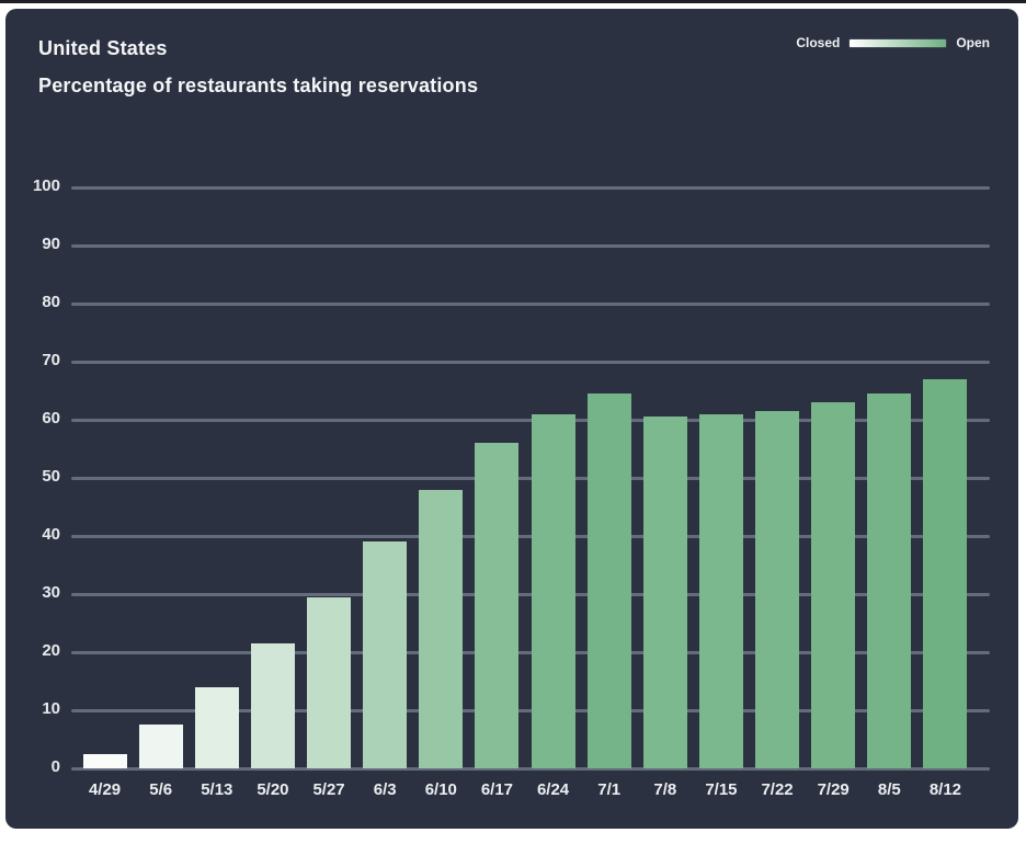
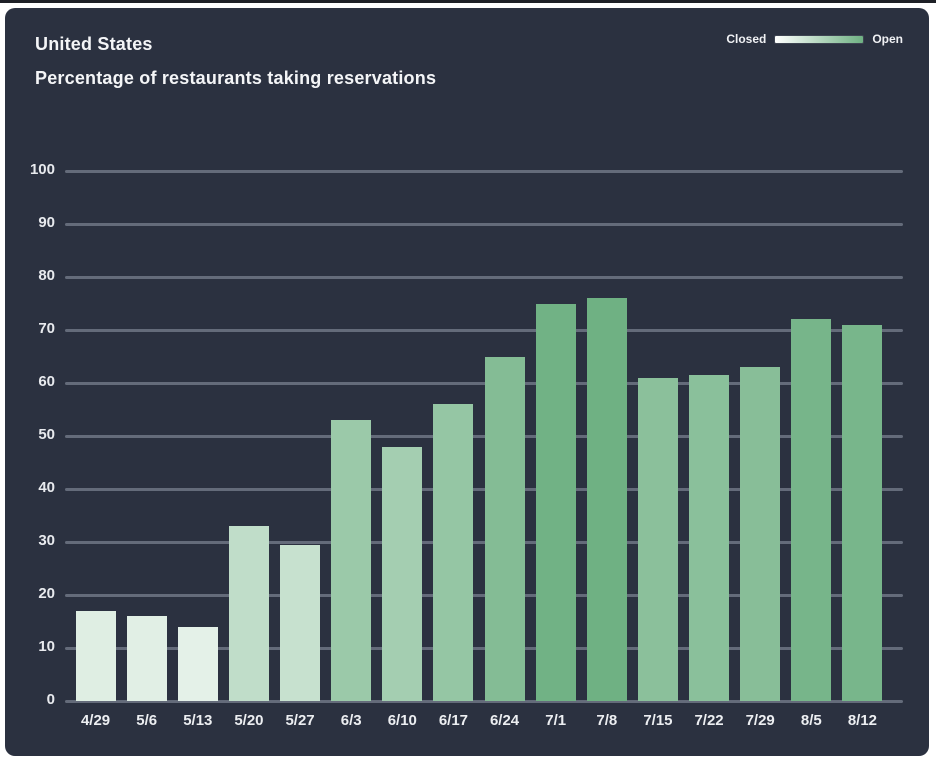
4/29: 2 -> 17
5/6: 8 -> 16
5/20: 22 -> 33
6/3: 39 -> 53
6/24: 61 -> 65
7/1: 64 -> 75
7/8: 60 -> 76
8/5: 64 -> 72
8/12: 67 -> 71
